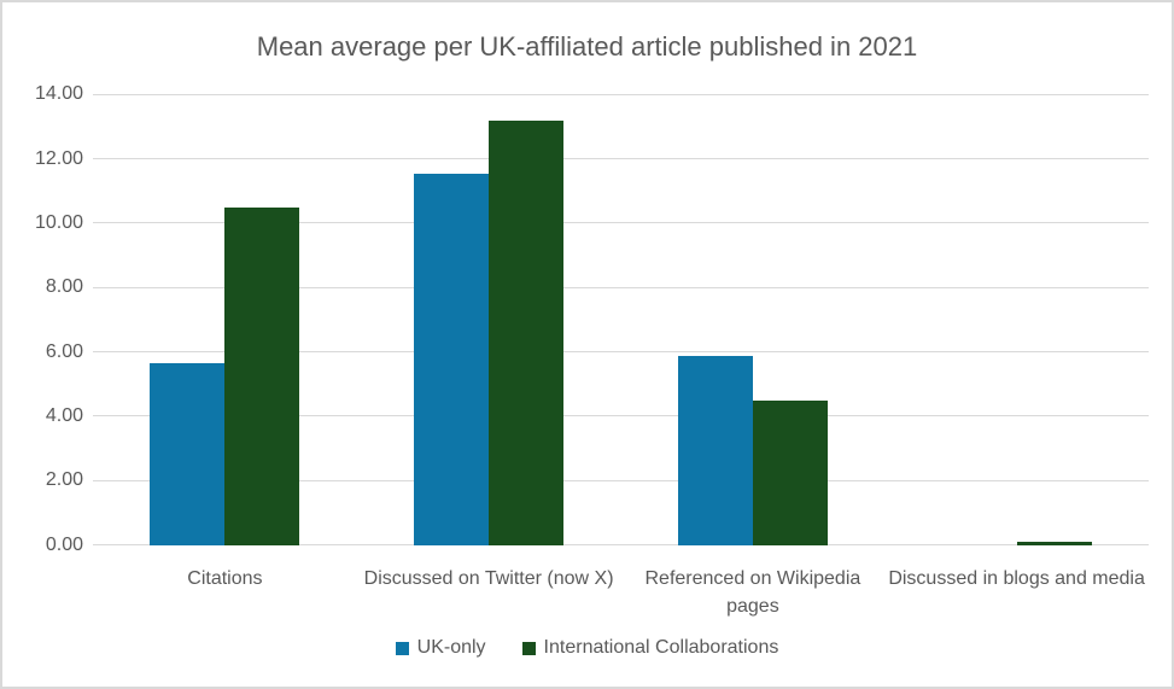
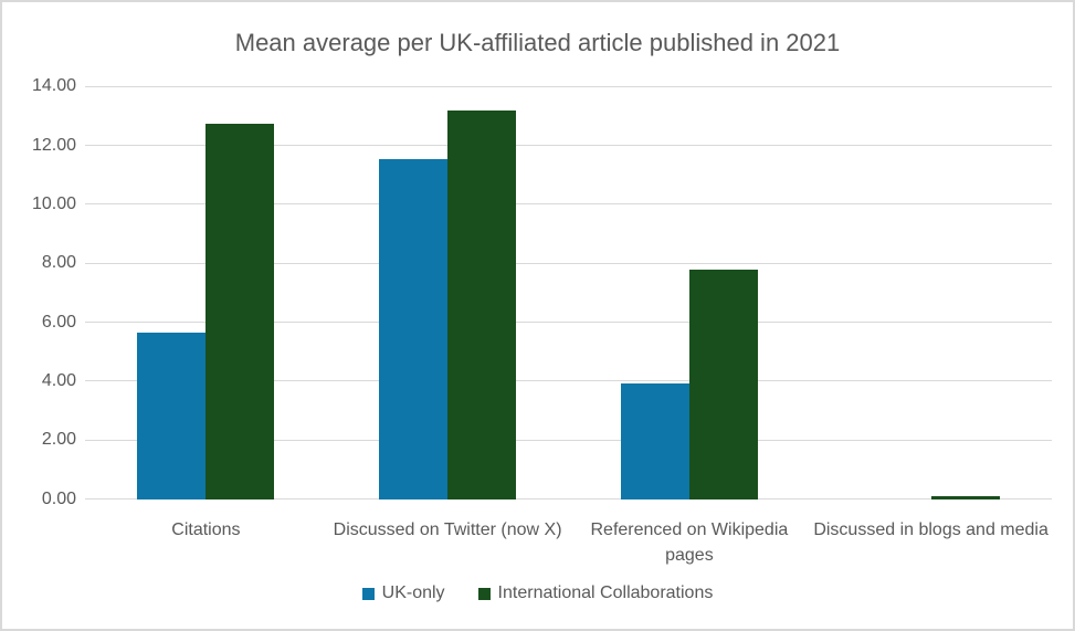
International Collaborations/Citations: 10.5 -> 12.8
UK-only/Referenced on Wikipedia pages: 5.9 -> 4.0
International Collaborations/Referenced on Wikipedia pages: 4.5 -> 7.8
